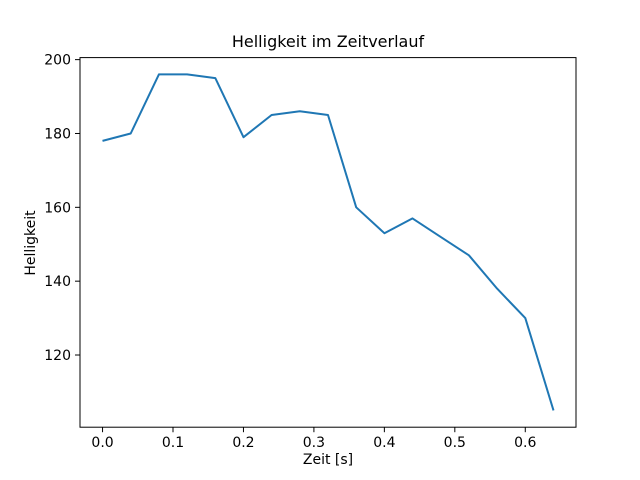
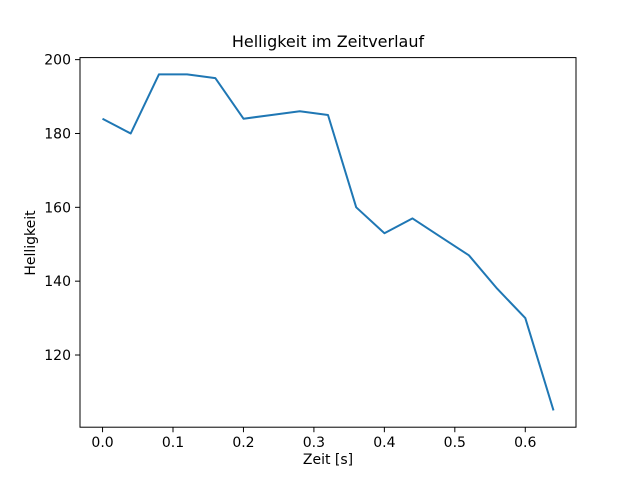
0.0: 178 -> 184
0.2: 179 -> 184
